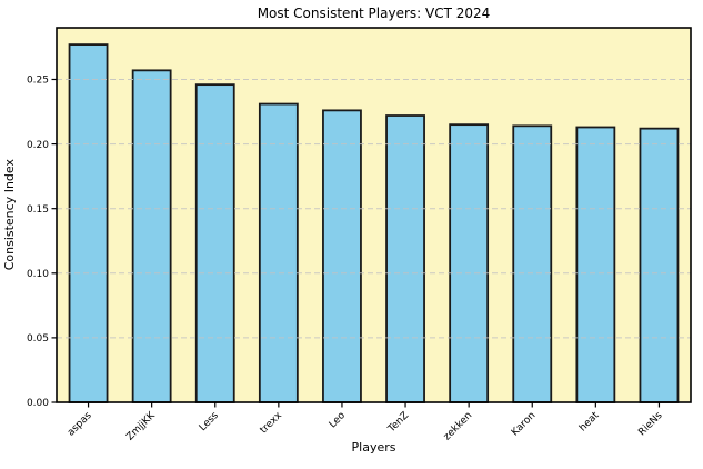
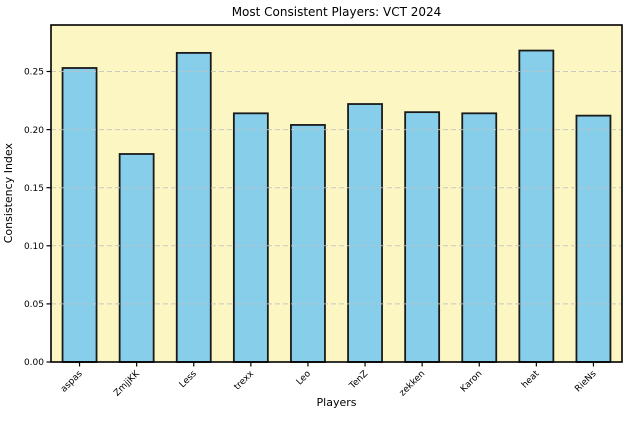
aspas: 0.277 -> 0.253
ZmjjKK: 0.257 -> 0.179
Less: 0.246 -> 0.266
trexx: 0.231 -> 0.214
Leo: 0.226 -> 0.204
heat: 0.213 -> 0.268
